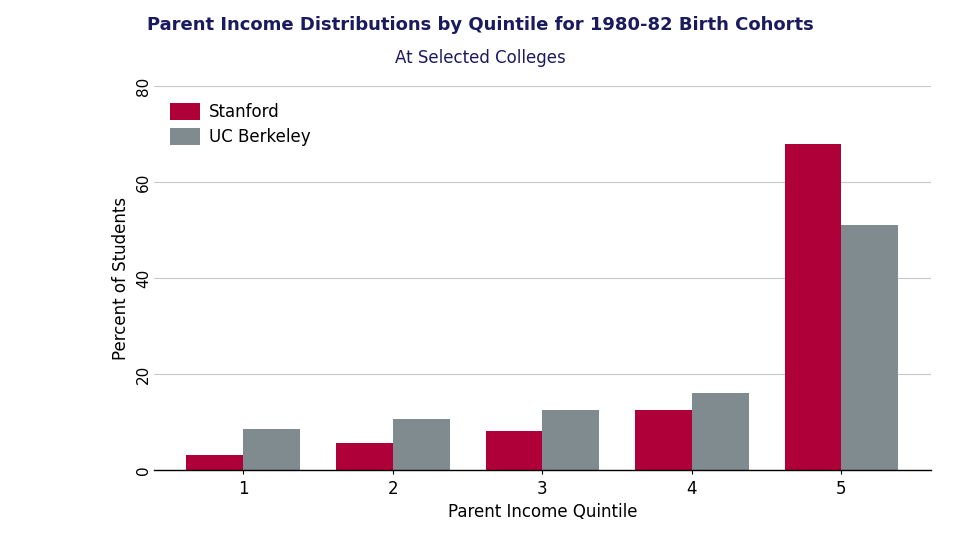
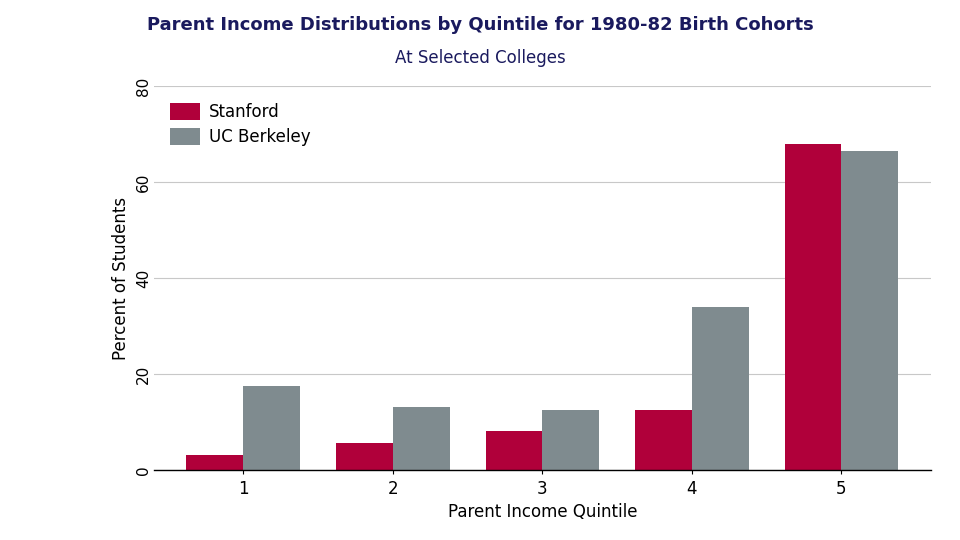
UC Berkeley/1: 8.5 -> 17.5
UC Berkeley/2: 10.5 -> 13.0
UC Berkeley/4: 16.0 -> 34.0
UC Berkeley/5: 51.0 -> 66.5
